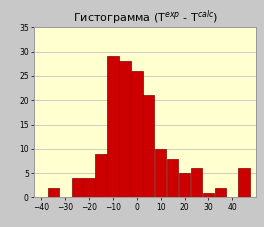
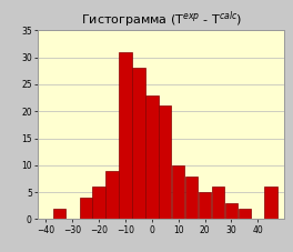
−20: 4 -> 6
−10: 29 -> 31
0: 26 -> 23
30: 1 -> 3
